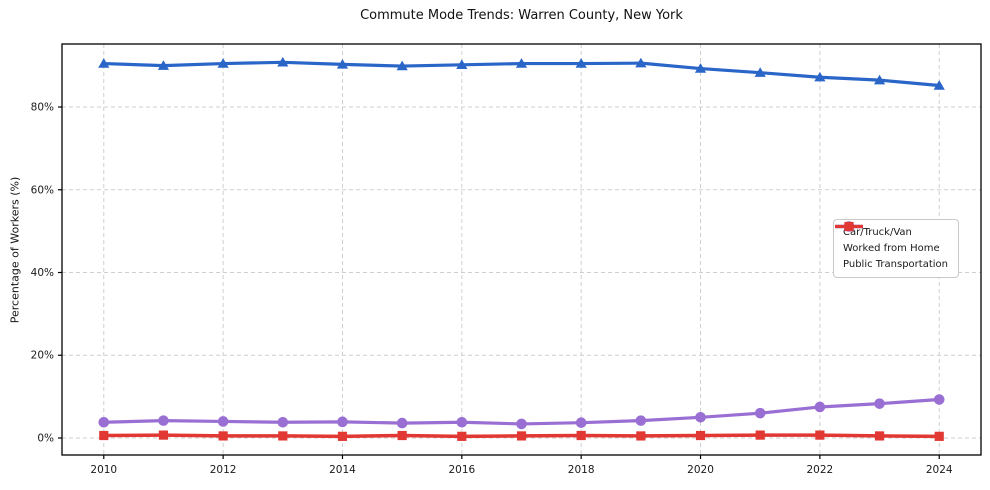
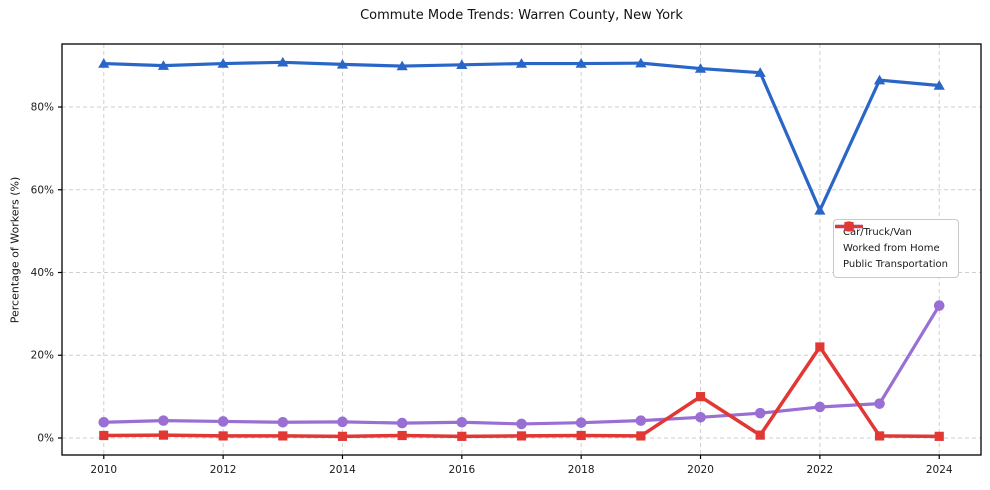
Public Transportation/2020: 1% -> 10%
Car/Truck/Van/2022: 87% -> 55%
Public Transportation/2022: 1% -> 22%
Worked from Home/2024: 9% -> 32%
